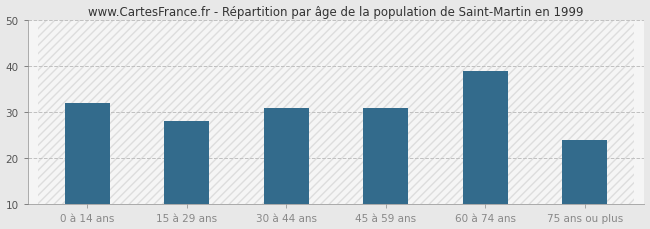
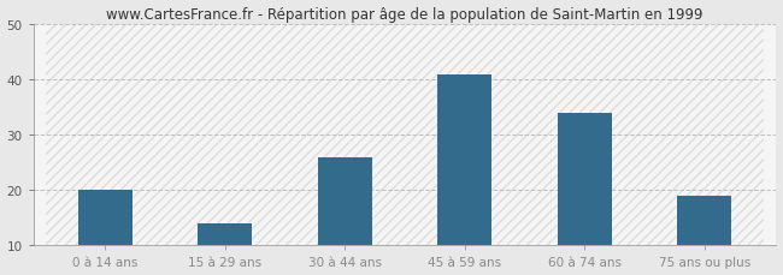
0 à 14 ans: 32 -> 20
15 à 29 ans: 28 -> 14
30 à 44 ans: 31 -> 26
45 à 59 ans: 31 -> 41
60 à 74 ans: 39 -> 34
75 ans ou plus: 24 -> 19
